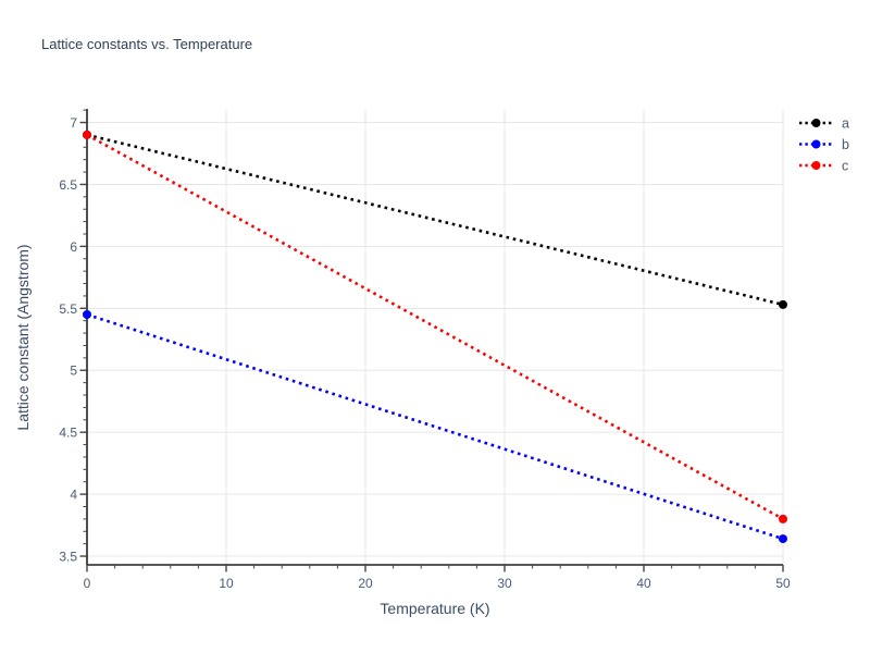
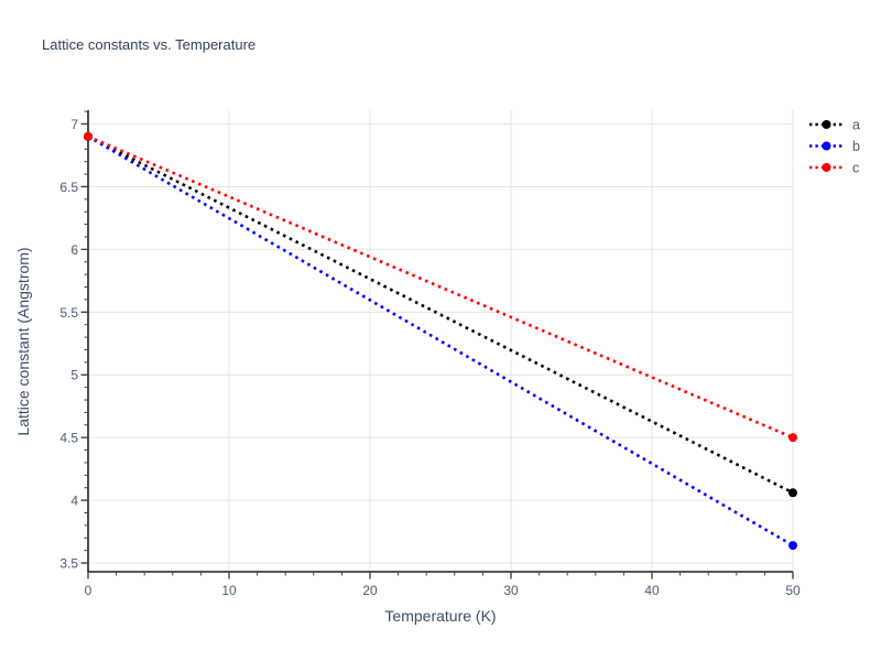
b/0: 5.45 -> 6.90
a/50: 5.53 -> 4.06
c/50: 3.8 -> 4.5
